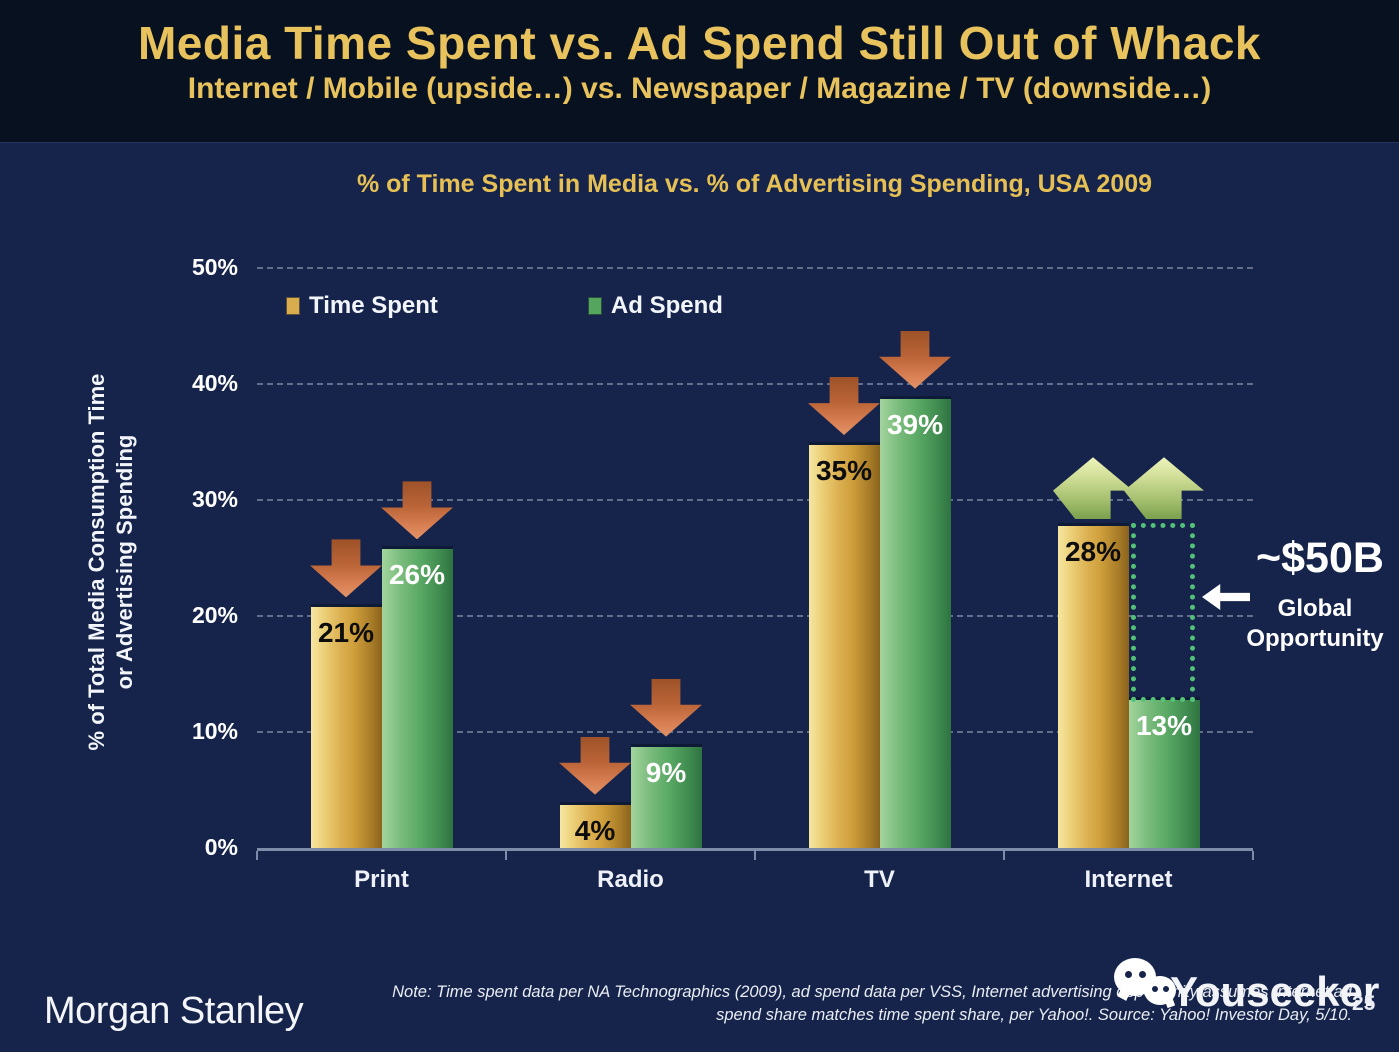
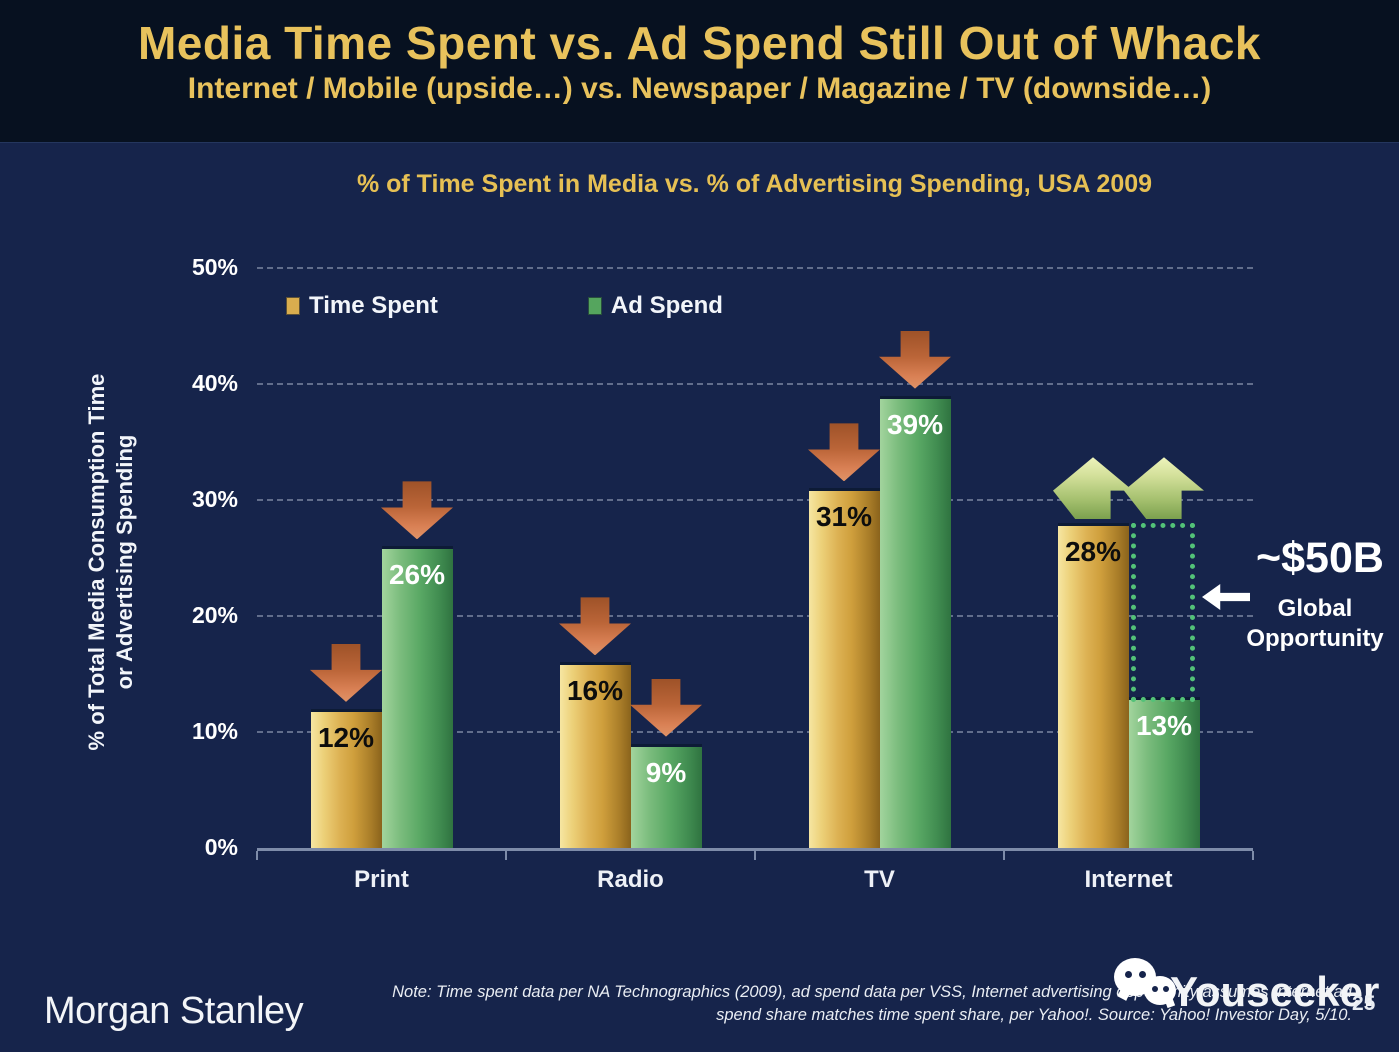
Time Spent/Print: 21% -> 12%
Time Spent/Radio: 4% -> 16%
Time Spent/TV: 35% -> 31%
